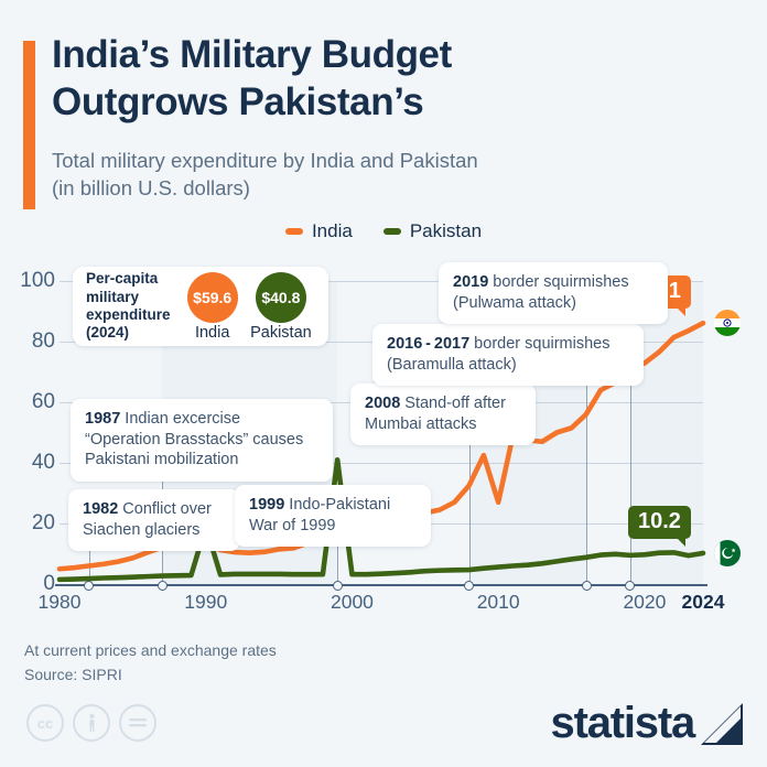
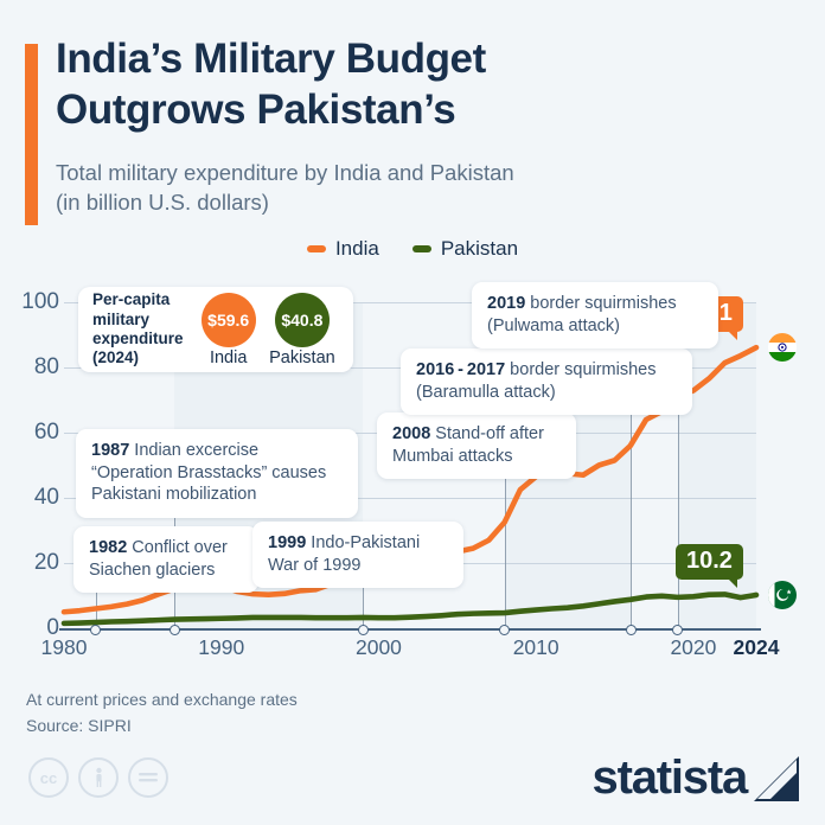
Pakistan/1990: 19 -> 3
Pakistan/1999: 41 -> 3
India/2000: 20 -> 17
India/2010: 27 -> 46
